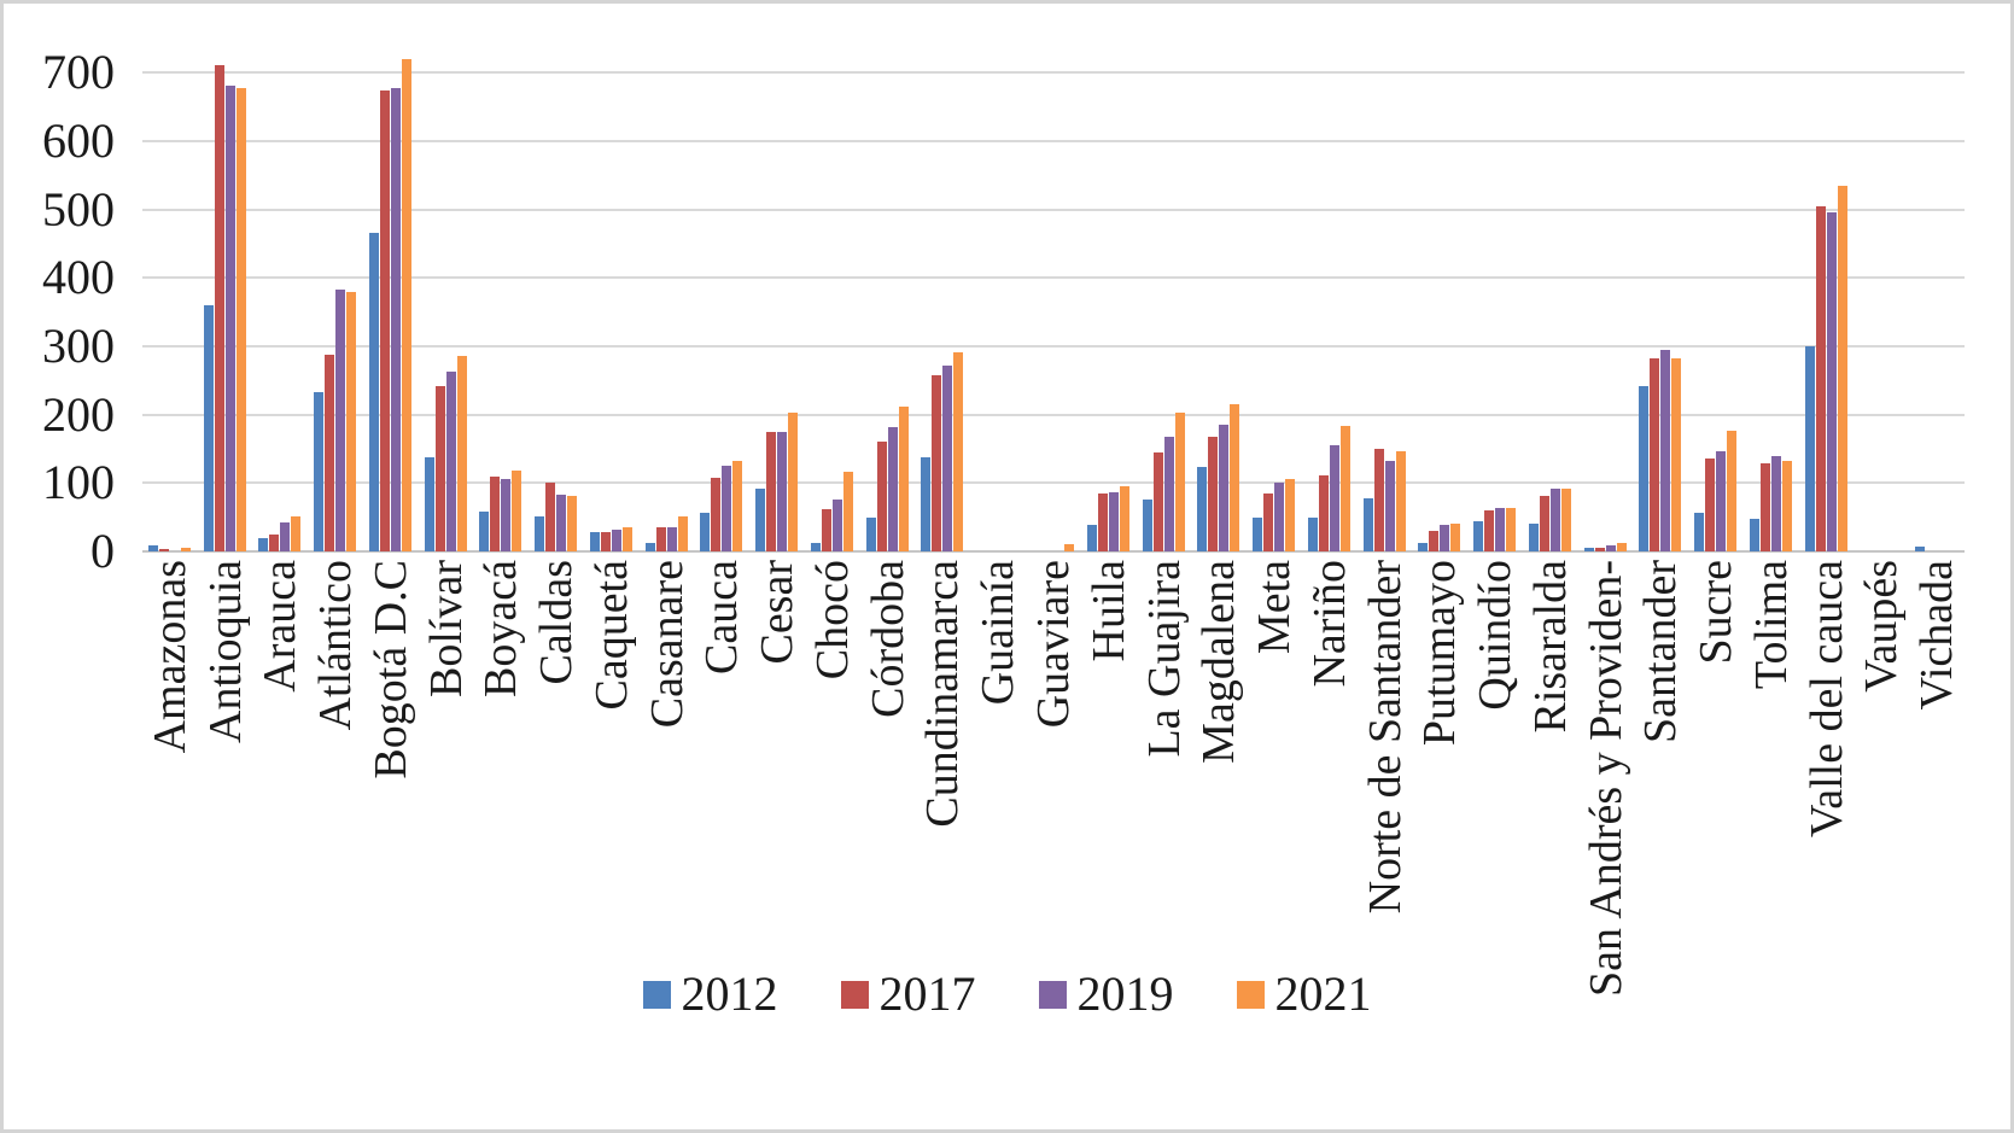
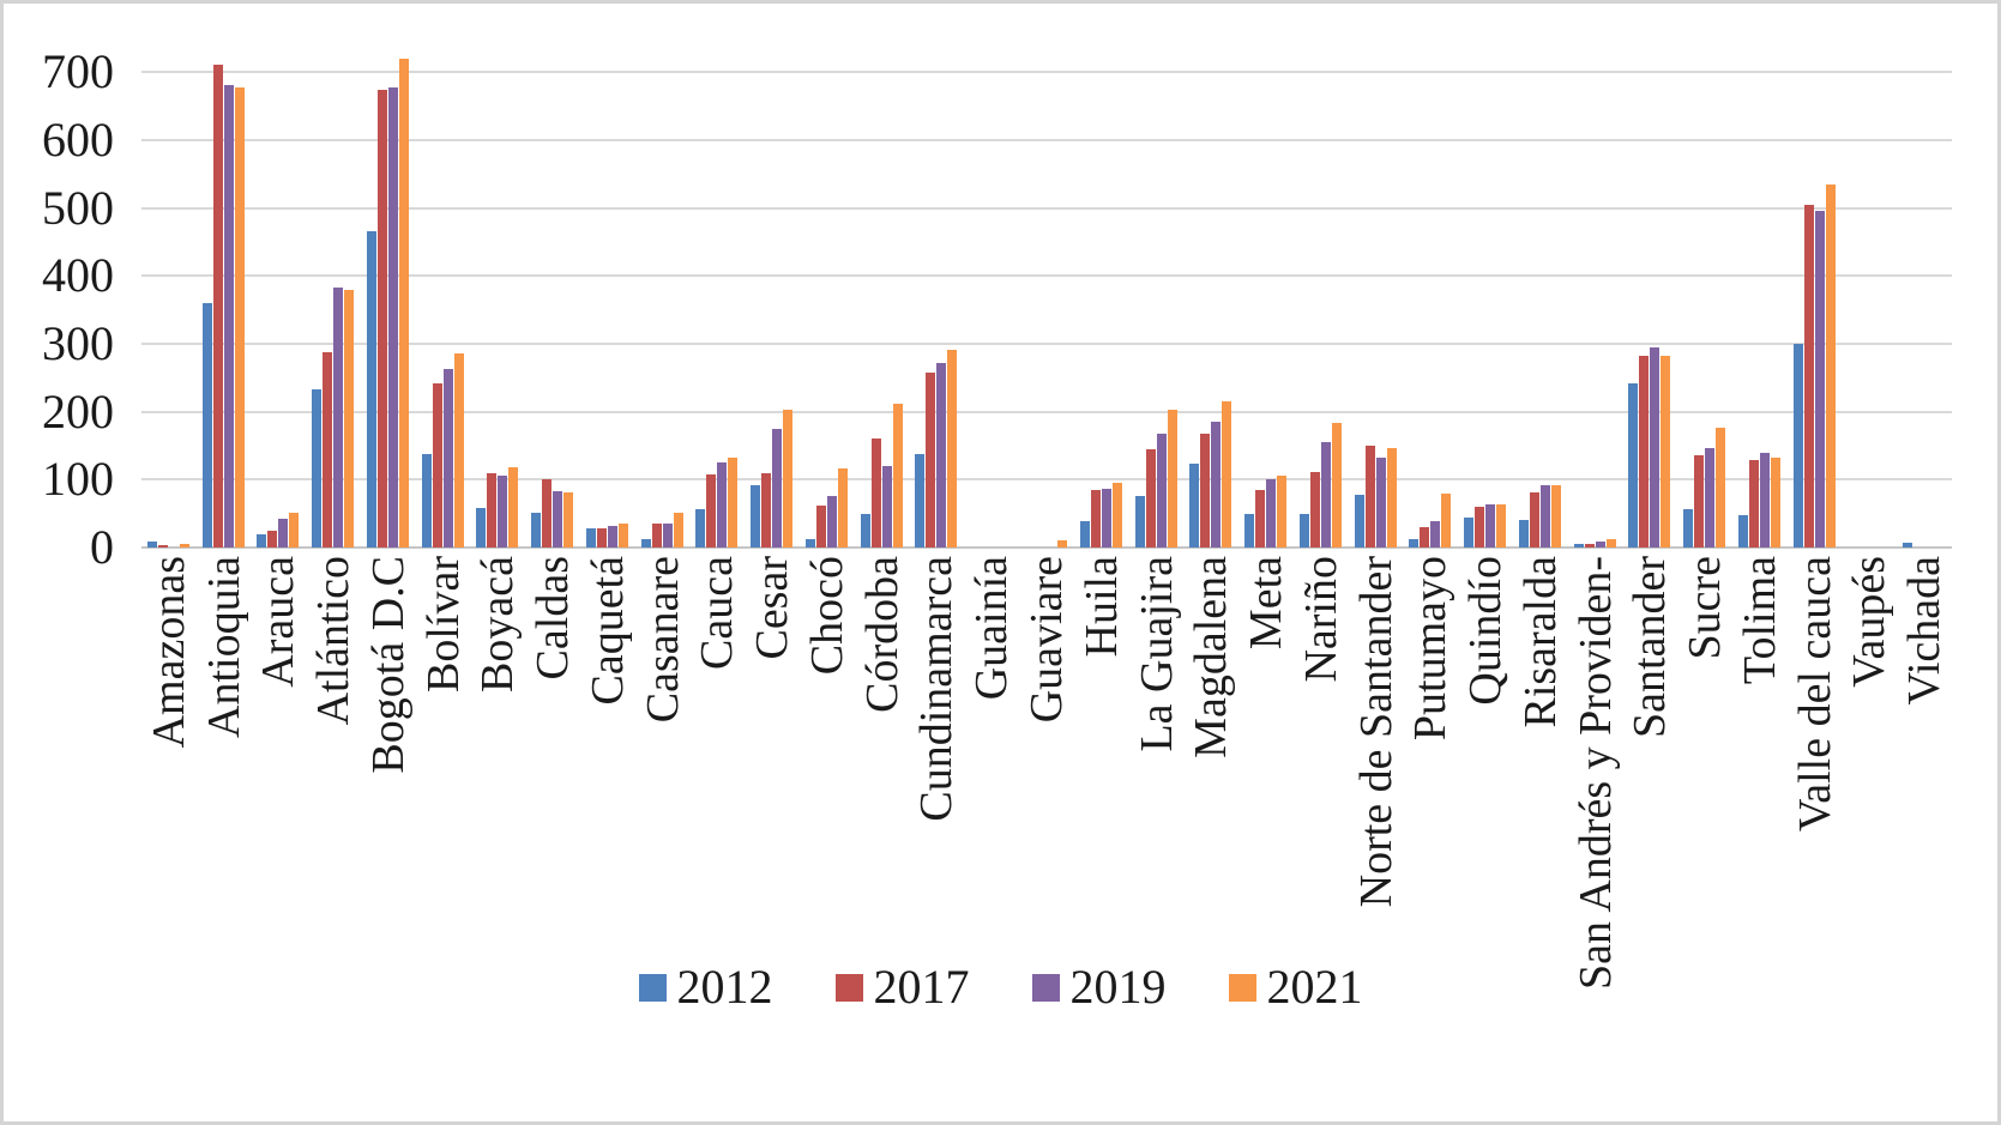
2017/Cesar: 170 -> 110
2019/Córdoba: 180 -> 120
2021/Putumayo: 40 -> 80
